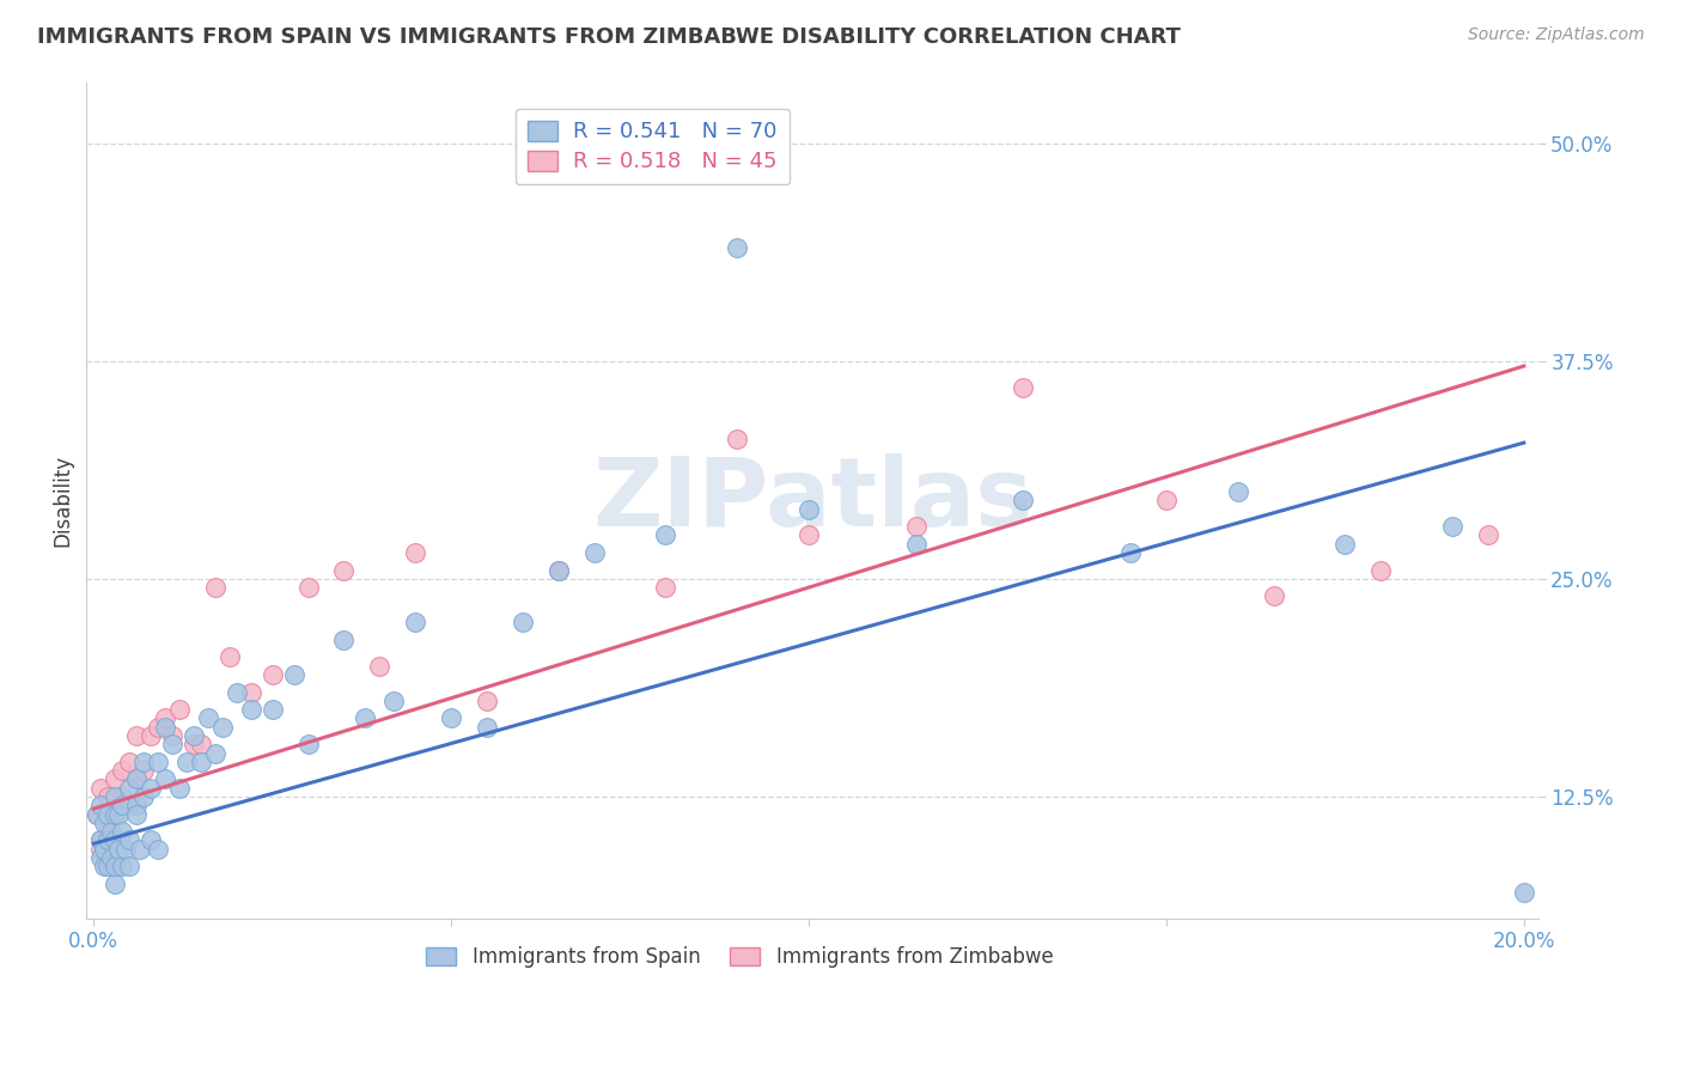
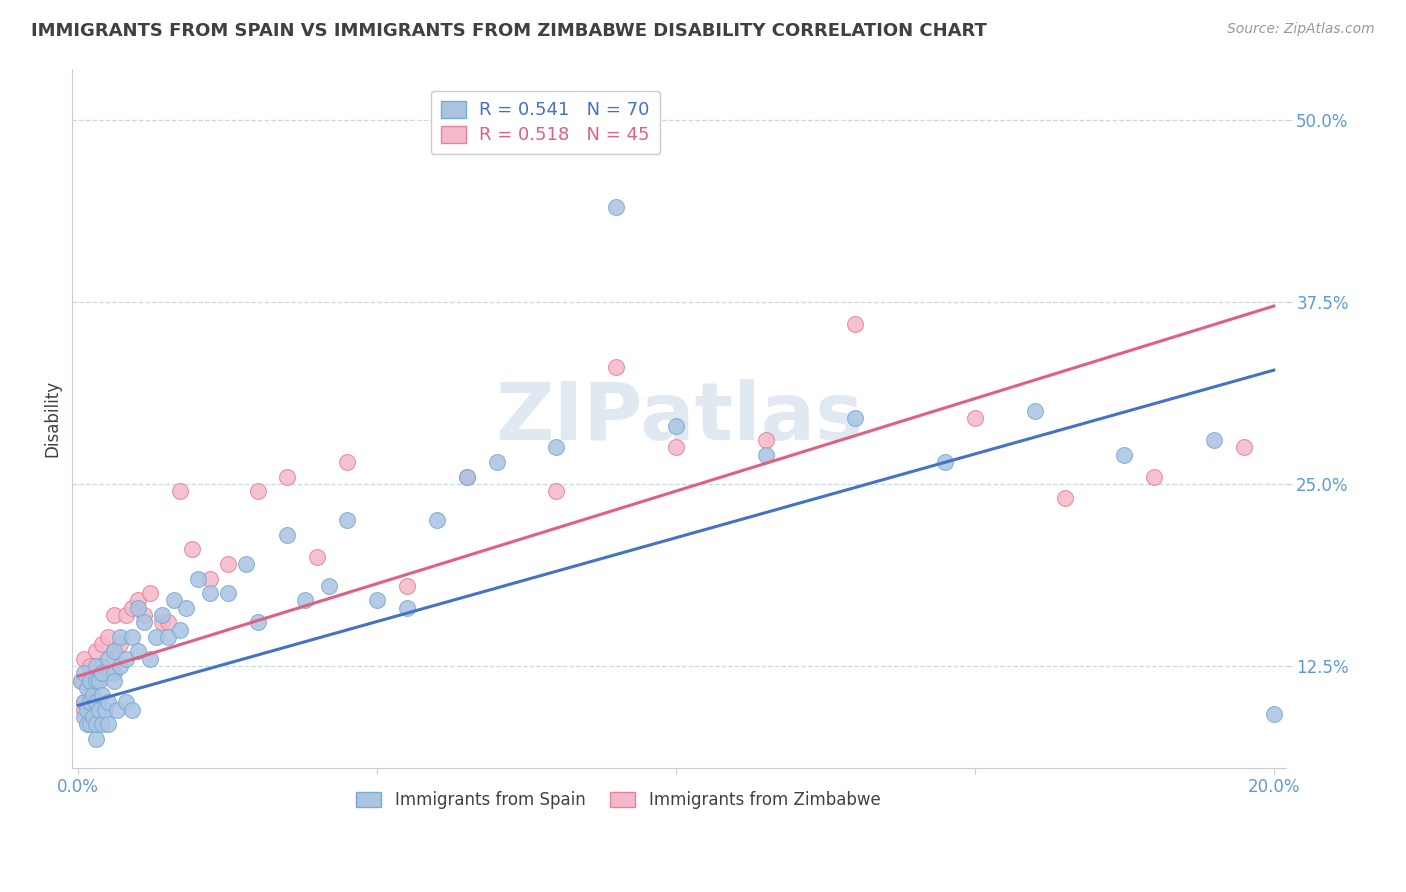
Immigrants from Spain/20.0%: 7.0% -> 9.2%
